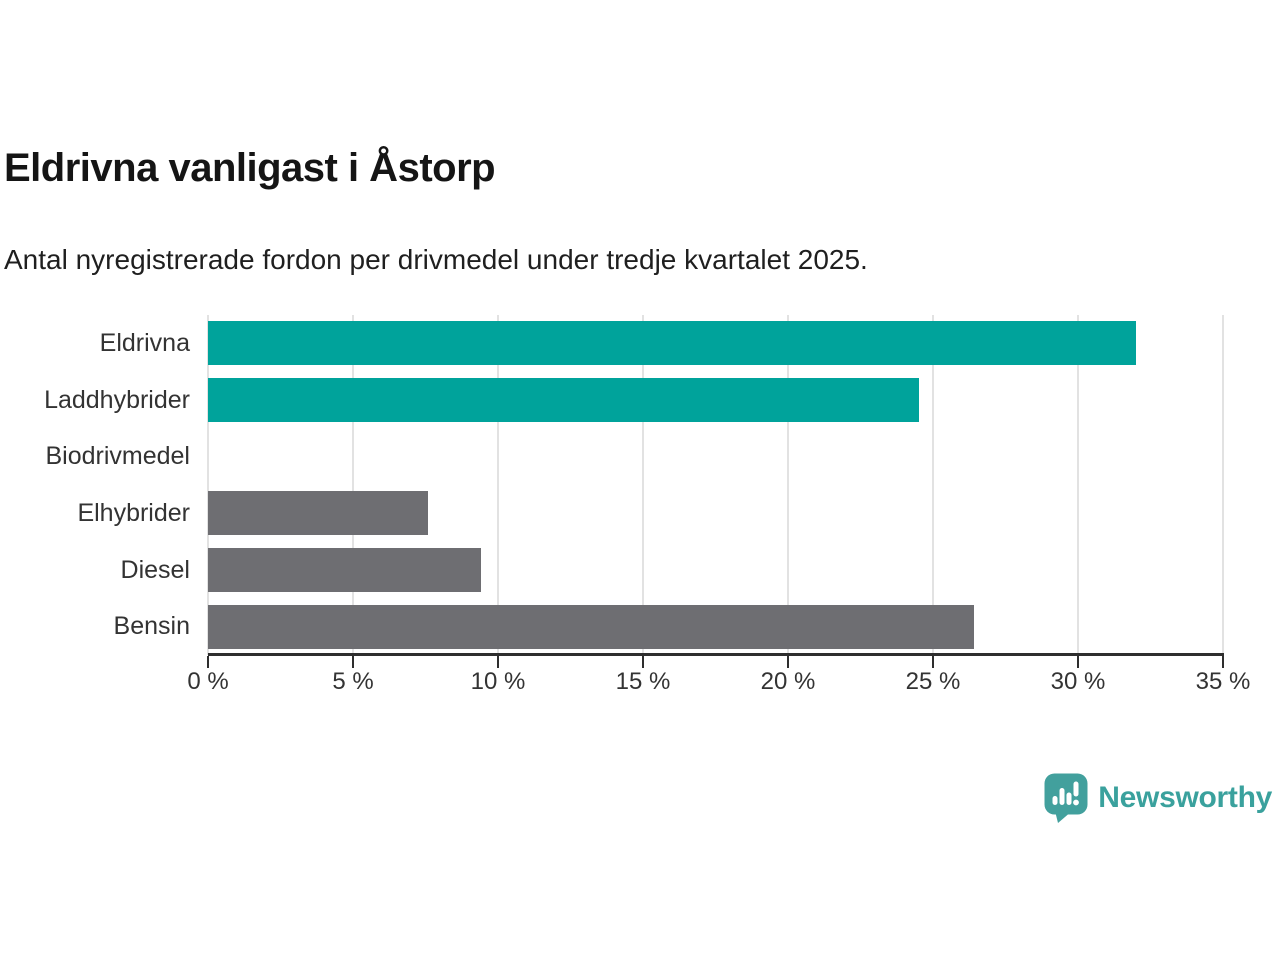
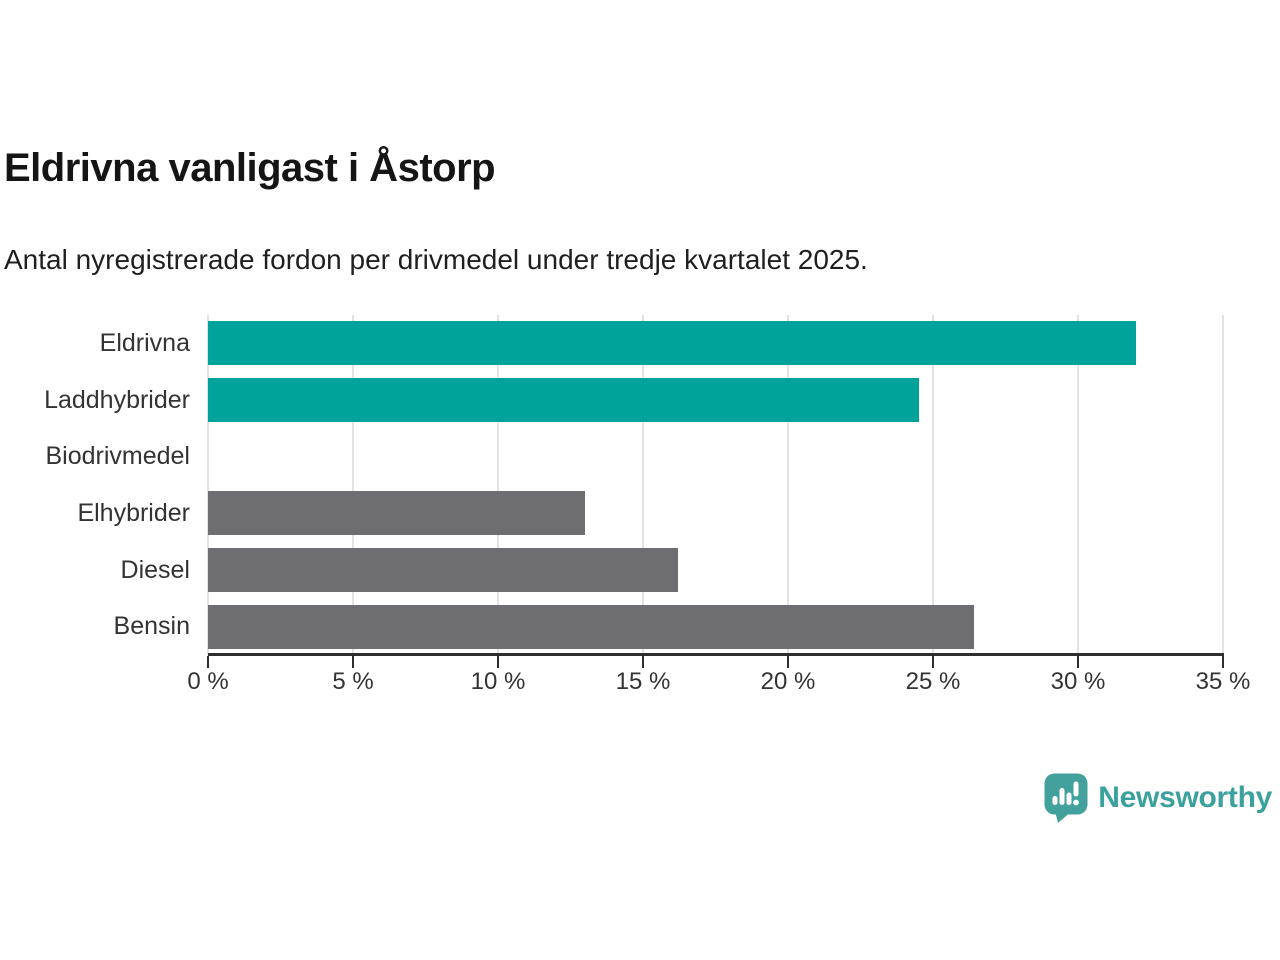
Elhybrider: 7.6% -> 13.0%
Diesel: 9.4% -> 16.2%
